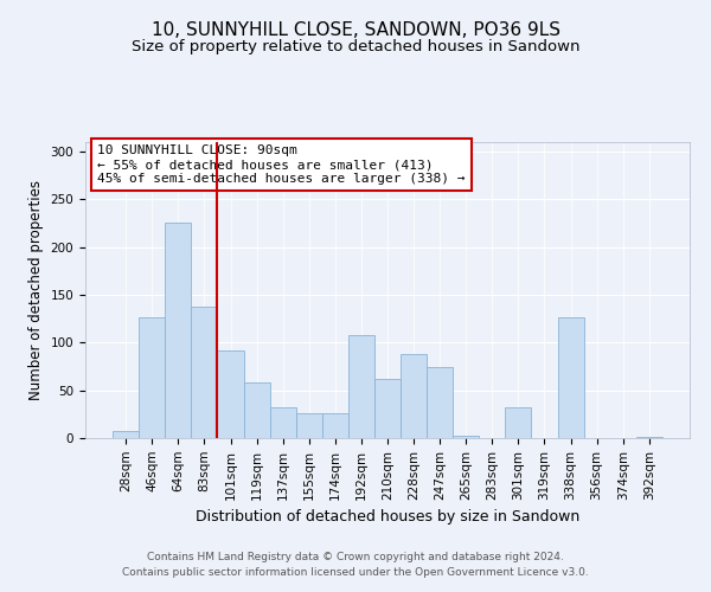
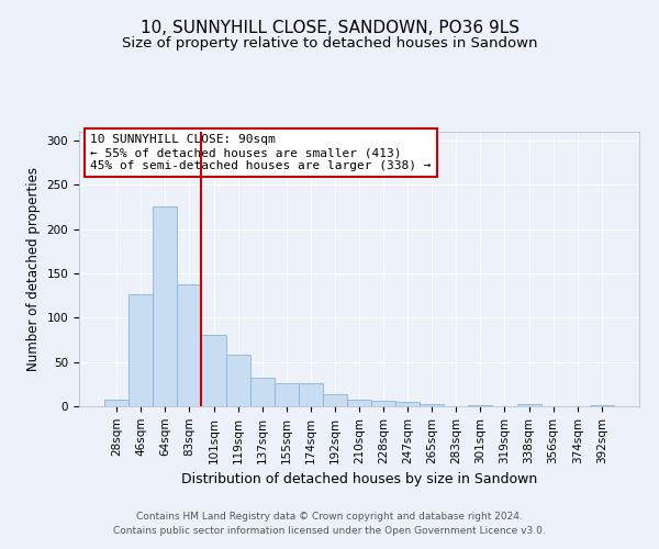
101sqm: 92 -> 80
192sqm: 108 -> 14
210sqm: 62 -> 8
228sqm: 88 -> 6
247sqm: 74 -> 5
301sqm: 32 -> 1
338sqm: 126 -> 3
